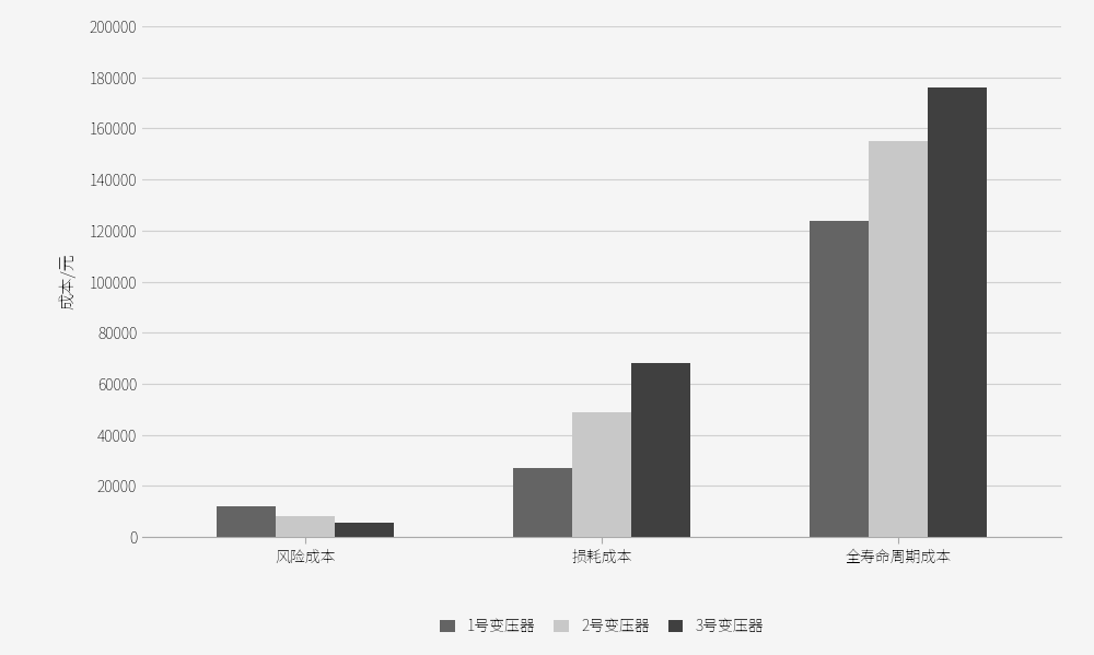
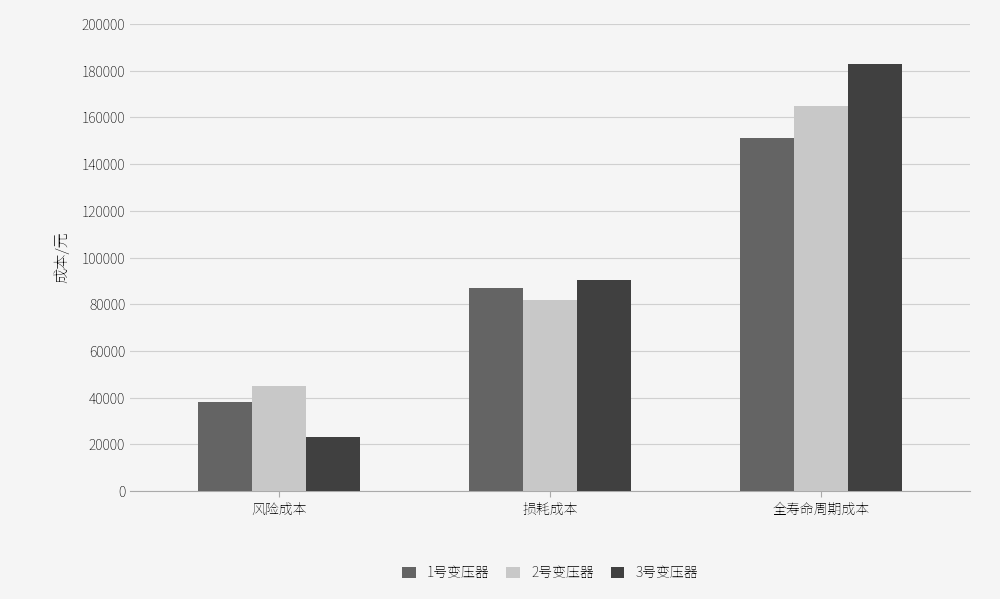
1号变压器/风险成本: 12000 -> 38000
2号变压器/风险成本: 8000 -> 45000
3号变压器/风险成本: 5500 -> 23000
1号变压器/损耗成本: 27000 -> 87000
2号变压器/损耗成本: 49000 -> 82000
3号变压器/损耗成本: 68000 -> 90500
1号变压器/全寿命周期成本: 124000 -> 151000
2号变压器/全寿命周期成本: 155000 -> 165000
3号变压器/全寿命周期成本: 176000 -> 183000
